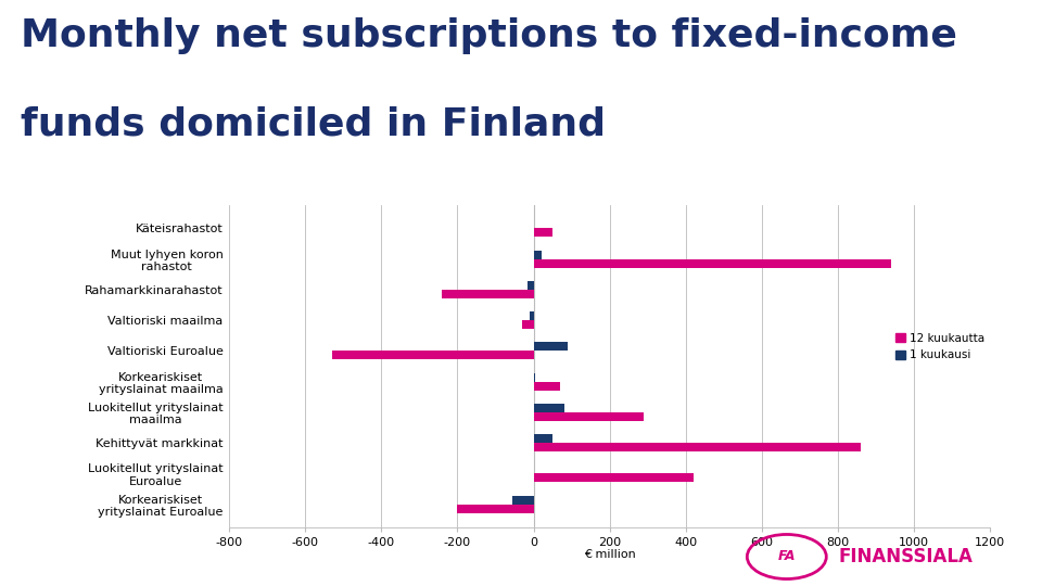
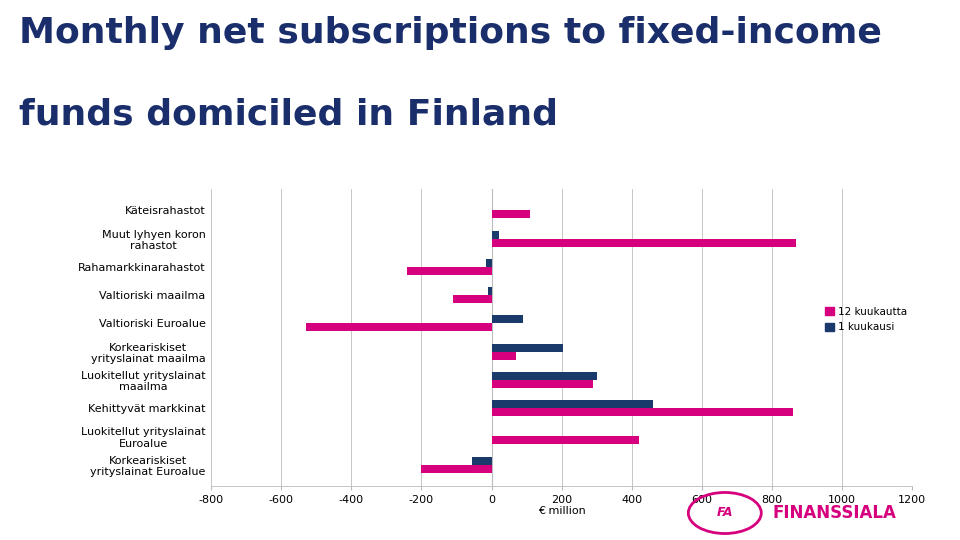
12 kuukautta/Käteisrahastot: 50 -> 110
12 kuukautta/Muut lyhyen koron rahastot: 940 -> 870
12 kuukautta/Valtioriski maailma: -30 -> -110
1 kuukausi/Korkeariskiset yrityslainat maailma: 5 -> 205
1 kuukausi/Luokitellut yrityslainat maailma: 80 -> 300
1 kuukausi/Kehittyvät markkinat: 50 -> 460
